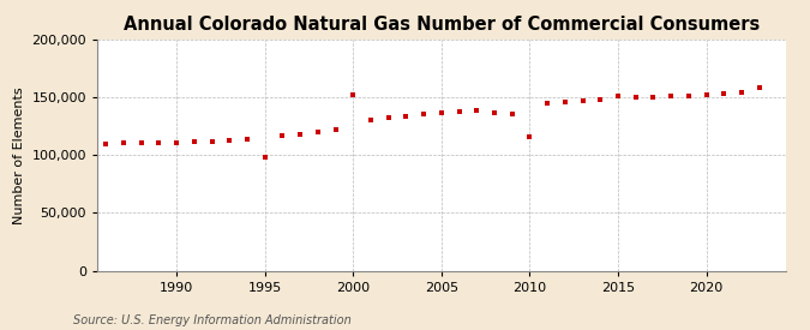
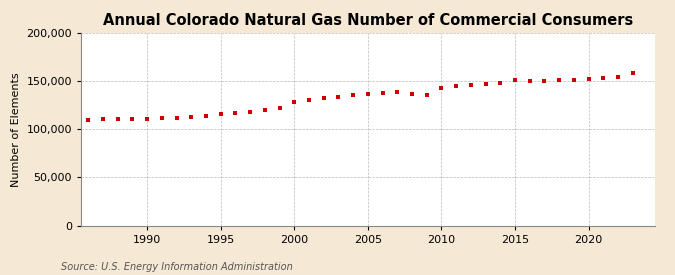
1995: 98,000 -> 116,000
2000: 152,000 -> 128,000
2010: 116,000 -> 143,000
